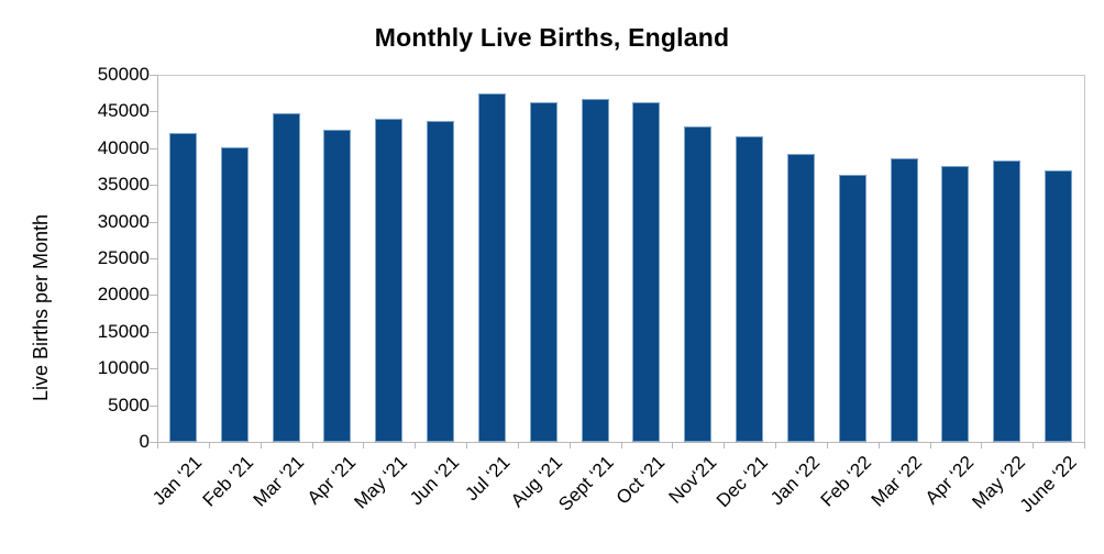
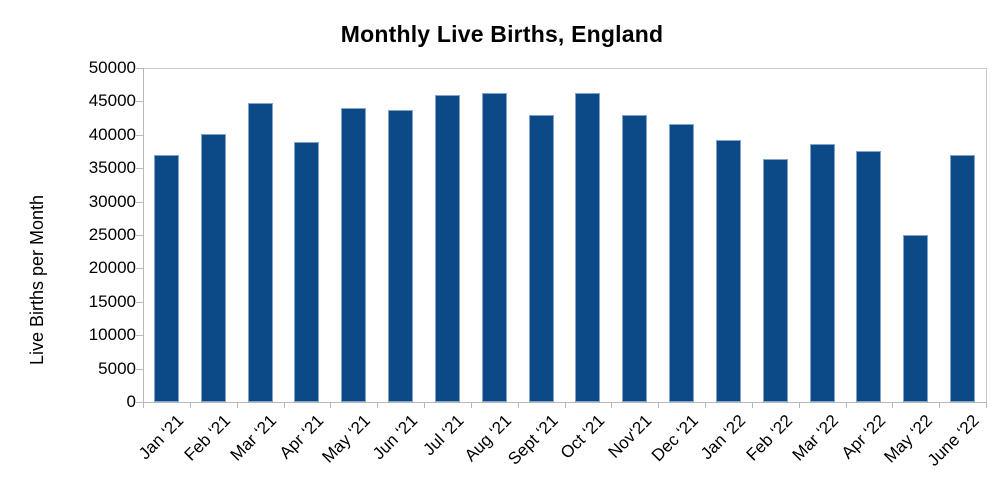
Jan ‘21: 42000 -> 37000
Apr ‘21: 42000 -> 39000
Jul ‘21: 48000 -> 46000
Sept ‘21: 47000 -> 43000
May ‘22: 38000 -> 25000
